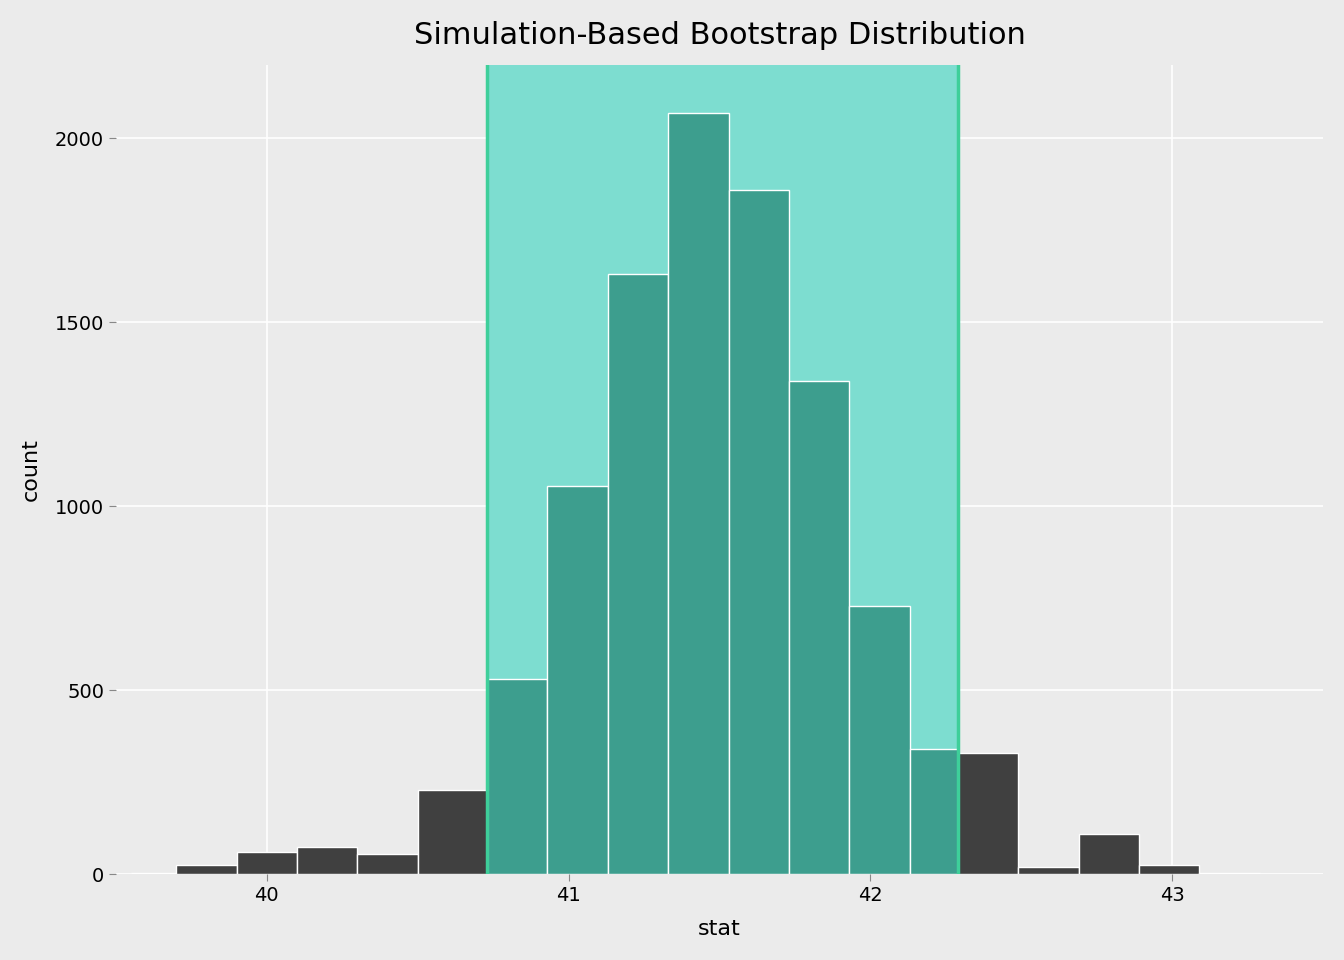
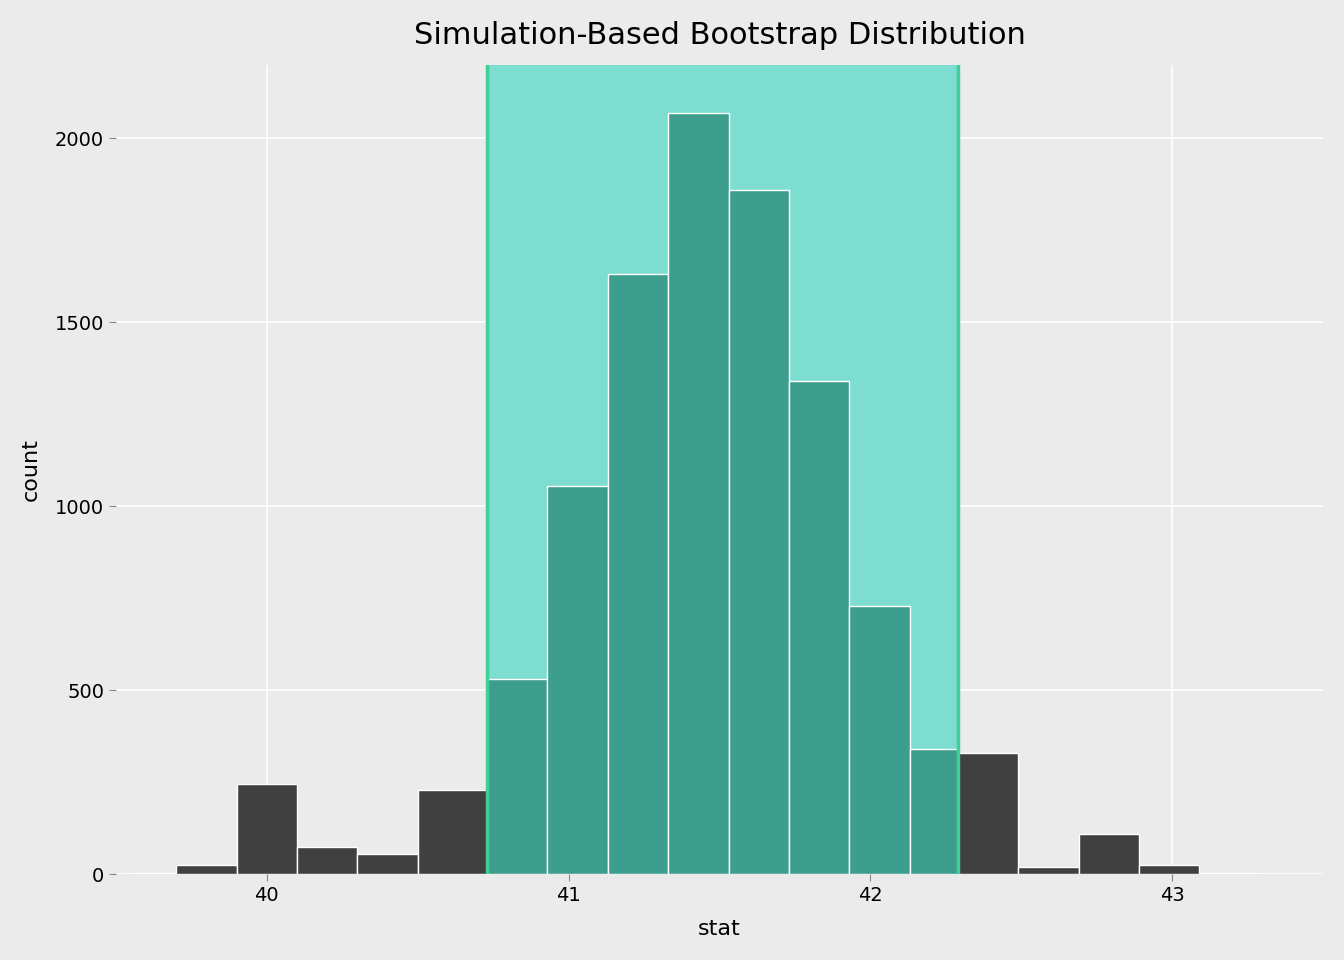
40: 60 -> 245
